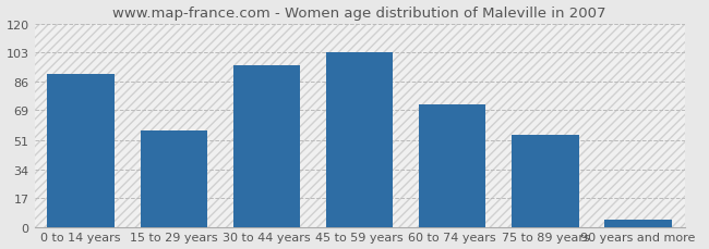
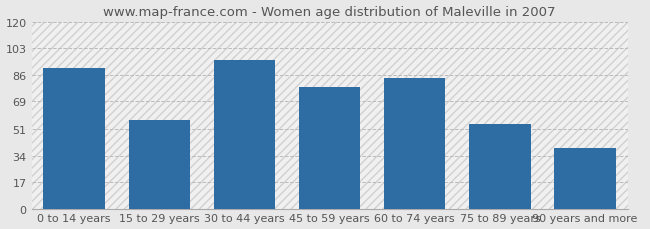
45 to 59 years: 103 -> 78
60 to 74 years: 72 -> 84
90 years and more: 4 -> 39
